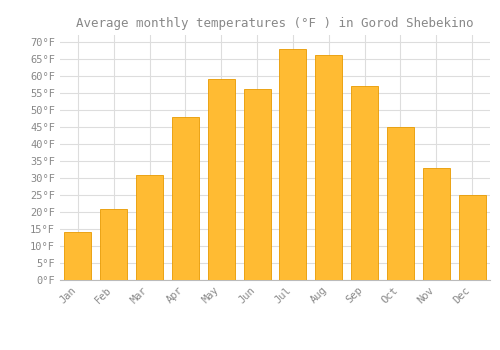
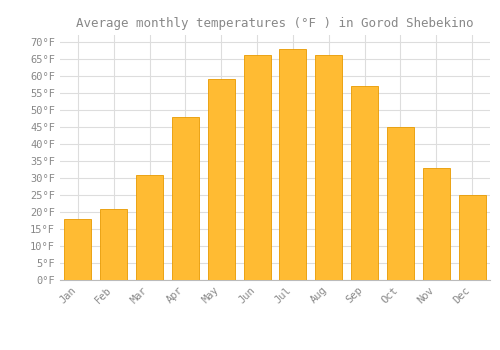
Jan: 14°F -> 18°F
Jun: 56°F -> 66°F
